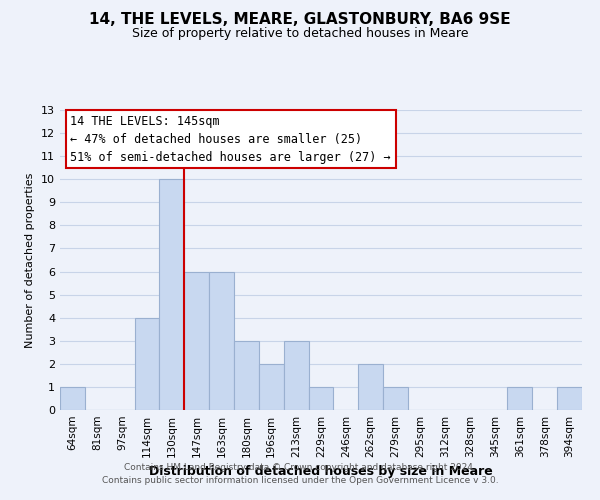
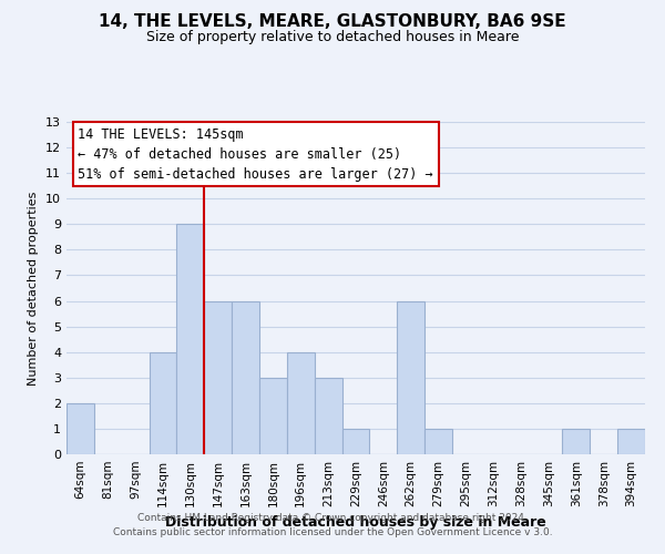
64sqm: 1 -> 2
130sqm: 10 -> 9
196sqm: 2 -> 4
262sqm: 2 -> 6
